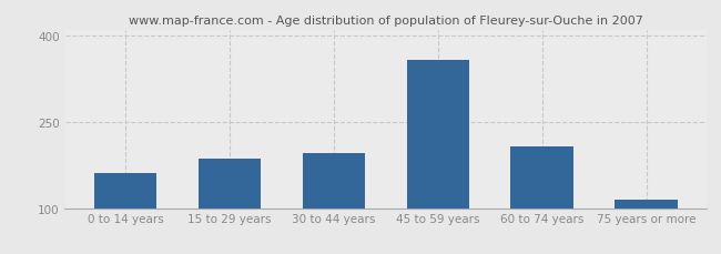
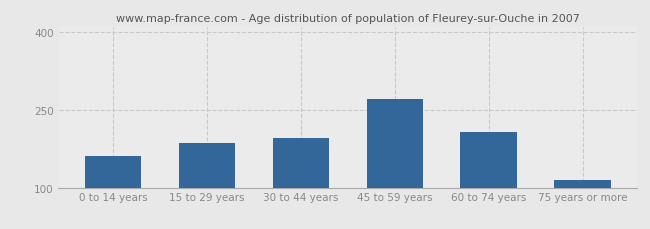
45 to 59 years: 358 -> 270
